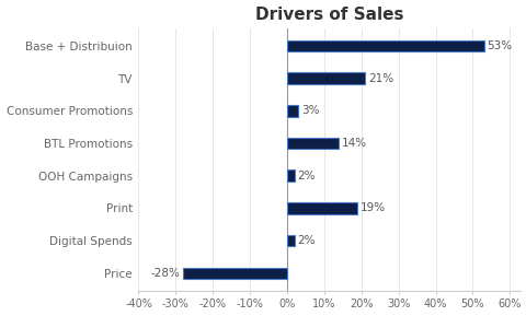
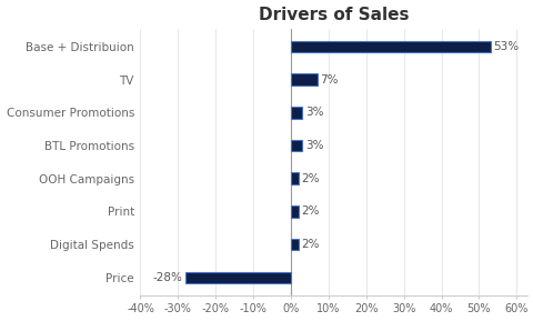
TV: 21% -> 7%
BTL Promotions: 14% -> 3%
Print: 19% -> 2%
